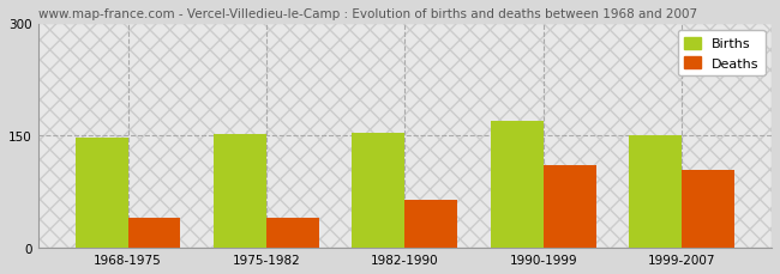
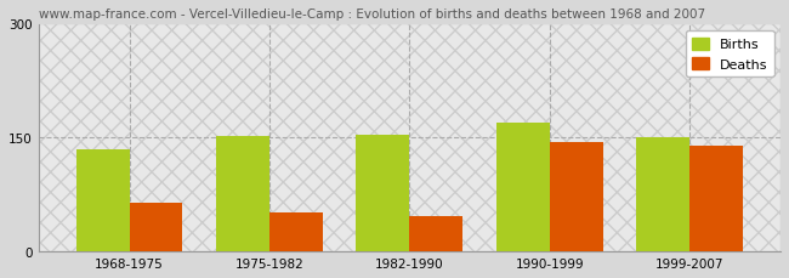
Births/1968-1975: 148 -> 134
Deaths/1968-1975: 40 -> 64
Deaths/1975-1982: 40 -> 52
Deaths/1982-1990: 65 -> 46
Deaths/1990-1999: 110 -> 144
Deaths/1999-2007: 105 -> 140
